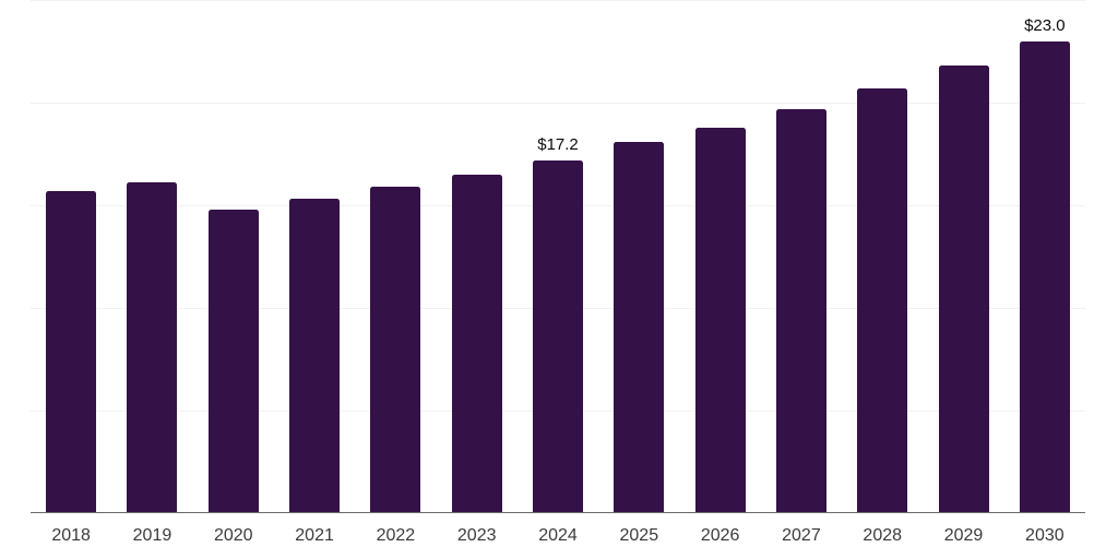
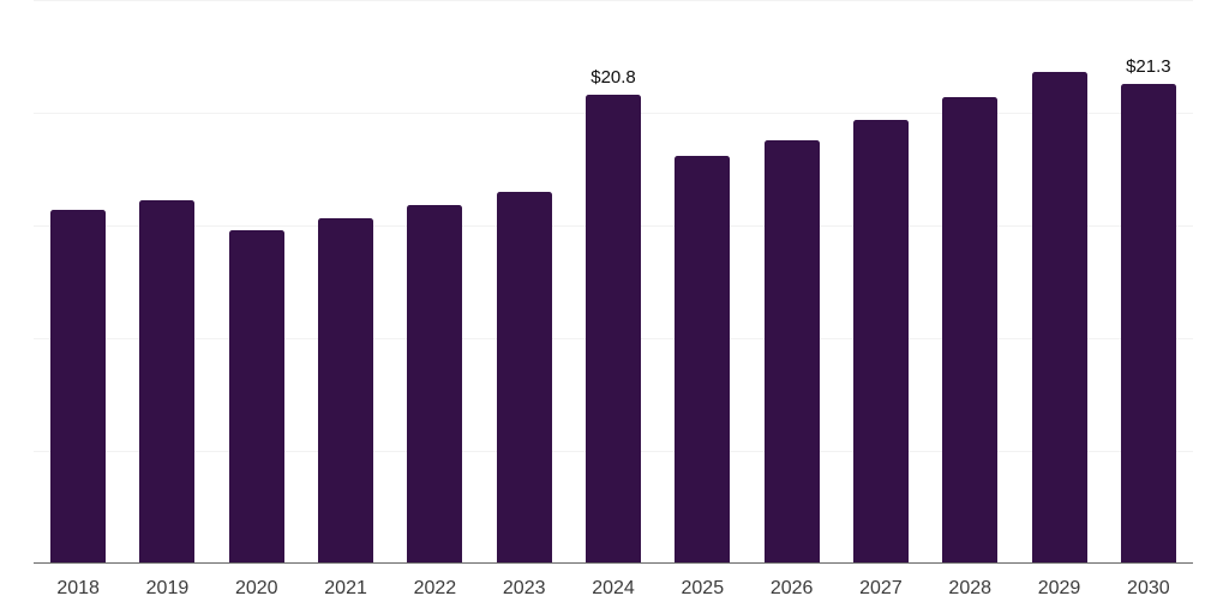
2024: $17.2 -> $20.8
2030: $23.0 -> $21.3
